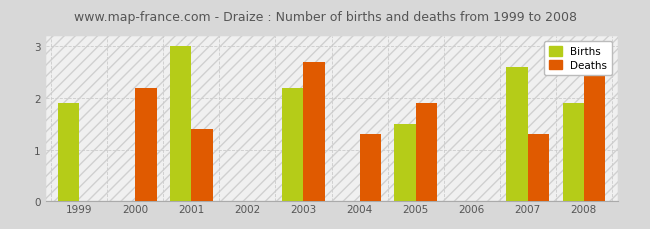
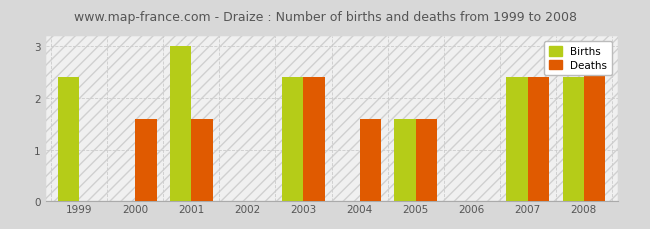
Births/1999: 1.9 -> 2.4
Deaths/2000: 2.2 -> 1.6
Deaths/2001: 1.4 -> 1.6
Births/2003: 2.2 -> 2.4
Deaths/2003: 2.7 -> 2.4
Deaths/2004: 1.3 -> 1.6
Births/2005: 1.5 -> 1.6
Deaths/2005: 1.9 -> 1.6
Births/2007: 2.6 -> 2.4
Deaths/2007: 1.3 -> 2.4
Births/2008: 1.9 -> 2.4
